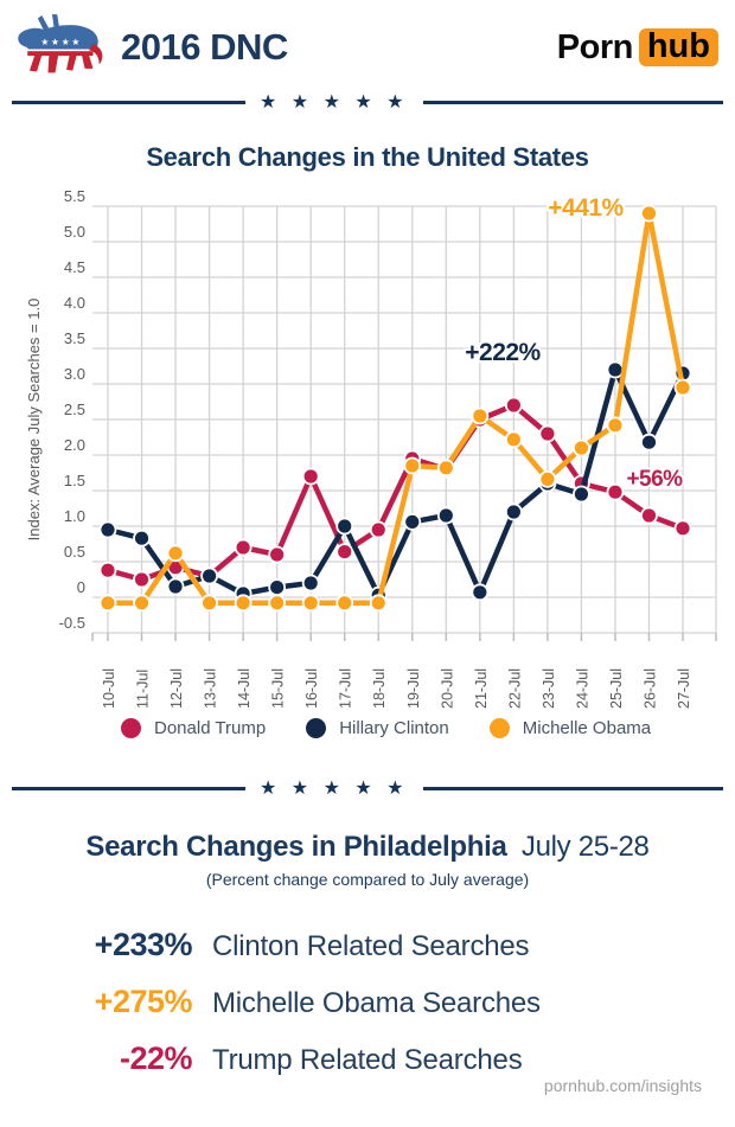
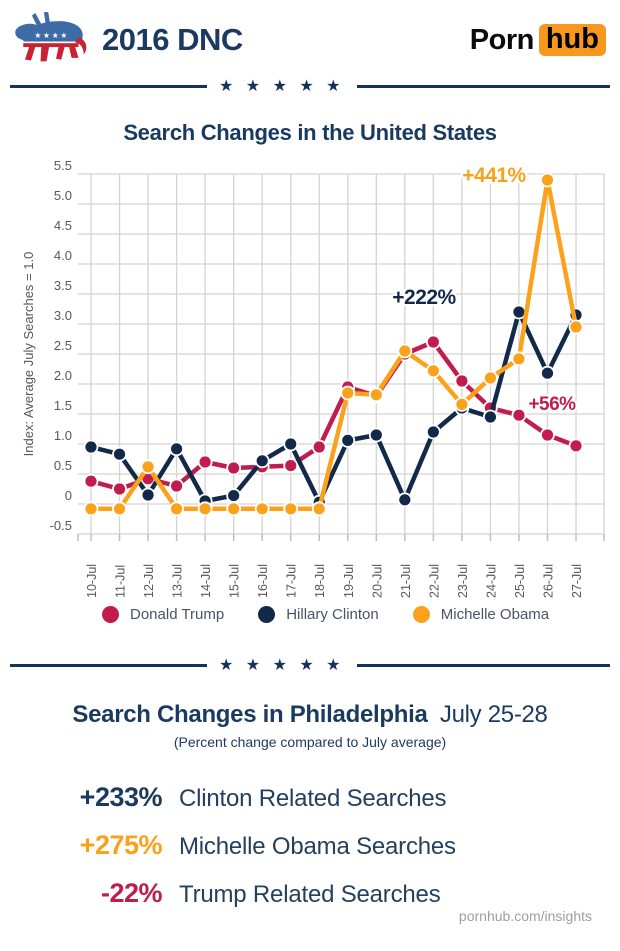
Hillary Clinton/13-Jul: 0.3 -> 0.9
Donald Trump/16-Jul: 1.7 -> 0.6
Hillary Clinton/16-Jul: 0.2 -> 0.7
Donald Trump/23-Jul: 2.3 -> 2.0
